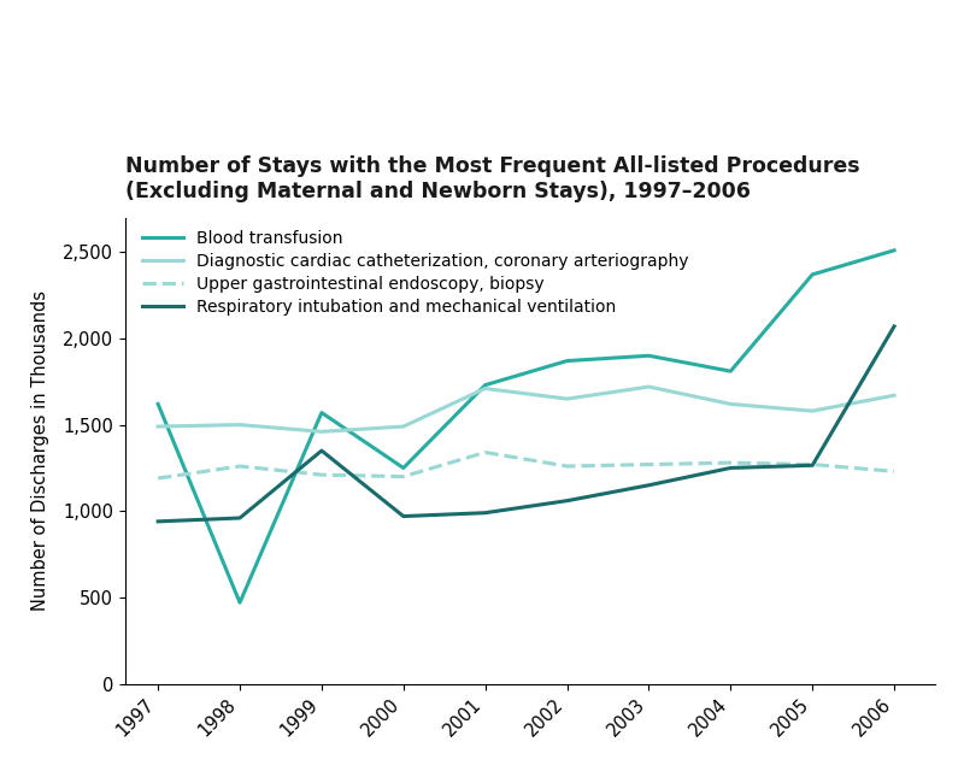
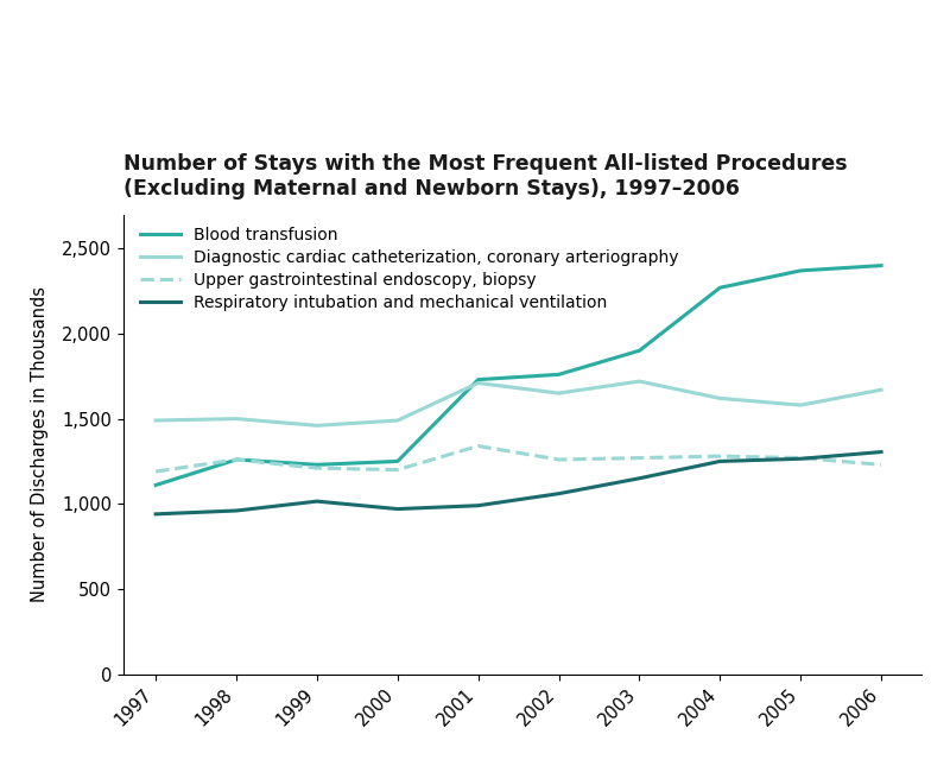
Blood transfusion/1997: 1,620 -> 1,110
Blood transfusion/1998: 470 -> 1,260
Blood transfusion/1999: 1,570 -> 1,230
Respiratory intubation and mechanical ventilation/1999: 1,350 -> 1,020
Blood transfusion/2002: 1,870 -> 1,760
Blood transfusion/2004: 1,810 -> 2,270
Blood transfusion/2006: 2,510 -> 2,400
Respiratory intubation and mechanical ventilation/2006: 2,070 -> 1,300
